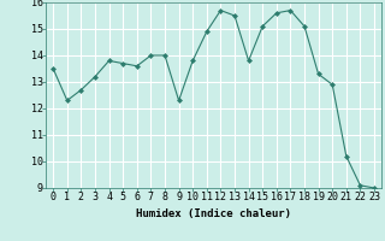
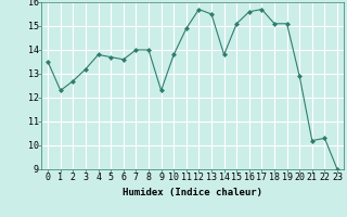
19: 13.3 -> 15.1
22: 9.1 -> 10.3
